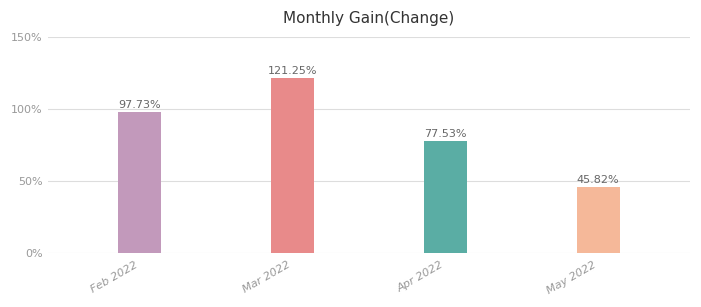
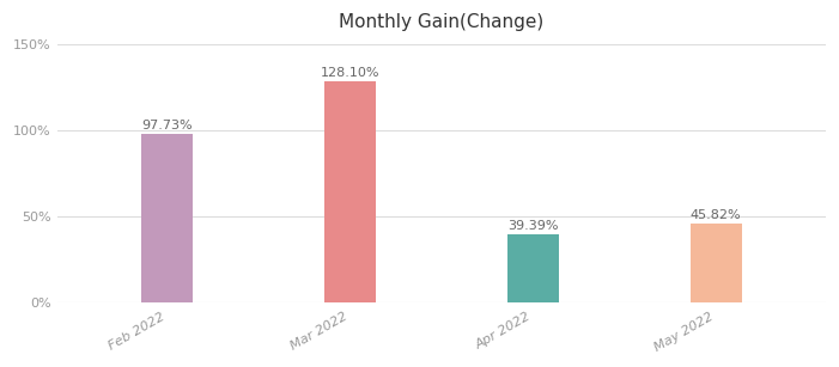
Mar 2022: 121.25% -> 128.10%
Apr 2022: 77.53% -> 39.39%
